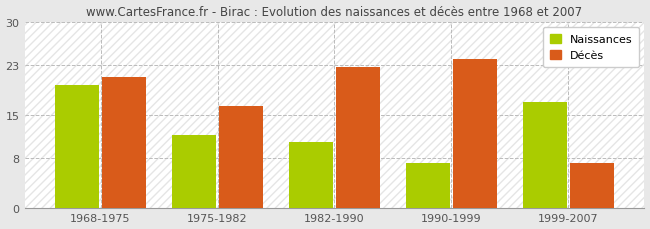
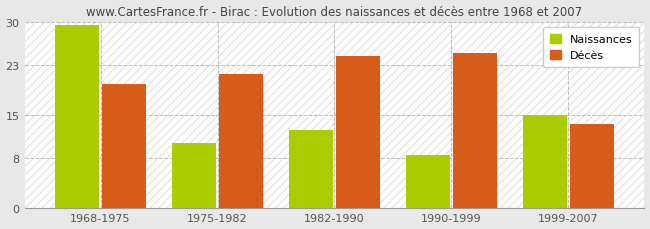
Naissances/1968-1975: 19.8 -> 29.5
Décès/1968-1975: 21.0 -> 20.0
Naissances/1975-1982: 11.8 -> 10.5
Décès/1975-1982: 16.4 -> 21.5
Naissances/1982-1990: 10.6 -> 12.5
Décès/1982-1990: 22.6 -> 24.5
Naissances/1990-1999: 7.2 -> 8.5
Décès/1990-1999: 24.0 -> 25.0
Naissances/1999-2007: 17.0 -> 15.0
Décès/1999-2007: 7.2 -> 13.5
